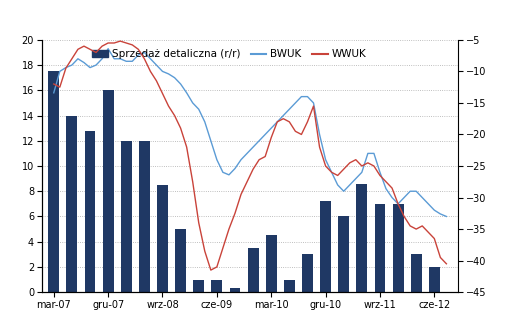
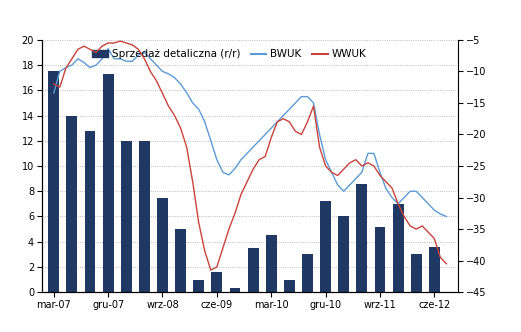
Sprzedaż detaliczna (r/r)/gru-07: 16.0 -> 17.3
Sprzedaż detaliczna (r/r)/wrz-08: 8.5 -> 7.5
Sprzedaż detaliczna (r/r)/cze-09: 1.0 -> 1.6
Sprzedaż detaliczna (r/r)/wrz-11: 7.0 -> 5.2
Sprzedaż detaliczna (r/r)/cze-12: 2.0 -> 3.6
